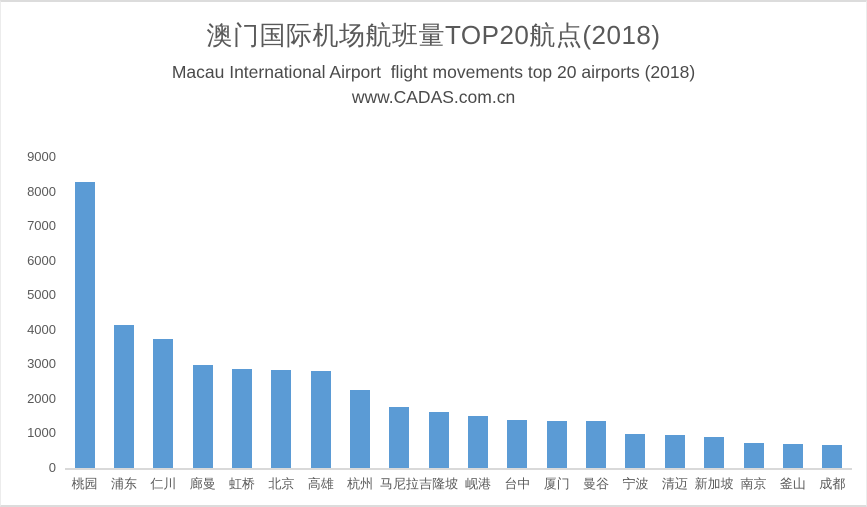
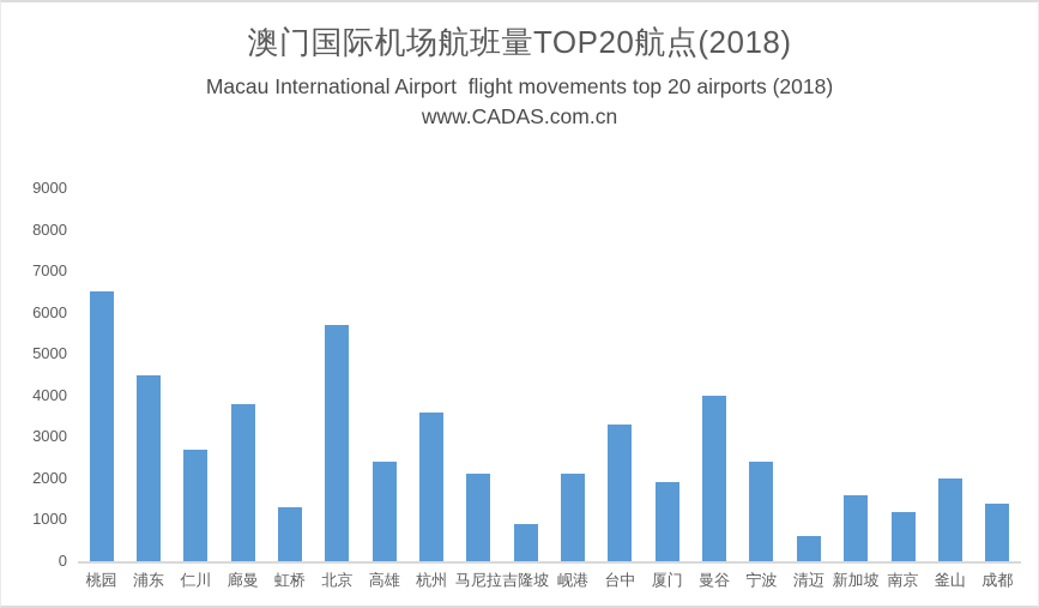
桃园: 8300 -> 6500
浦东: 4200 -> 4500
仁川: 3700 -> 2700
廊曼: 3000 -> 3800
虹桥: 2900 -> 1300
北京: 2800 -> 5700
高雄: 2800 -> 2400
杭州: 2200 -> 3600
马尼拉: 1800 -> 2100
吉隆坡: 1600 -> 900
岘港: 1500 -> 2100
台中: 1400 -> 3300
厦门: 1400 -> 1900
曼谷: 1400 -> 4000
宁波: 1000 -> 2400
清迈: 1000 -> 600
新加坡: 900 -> 1600
南京: 700 -> 1200
釜山: 700 -> 2000
成都: 700 -> 1400
